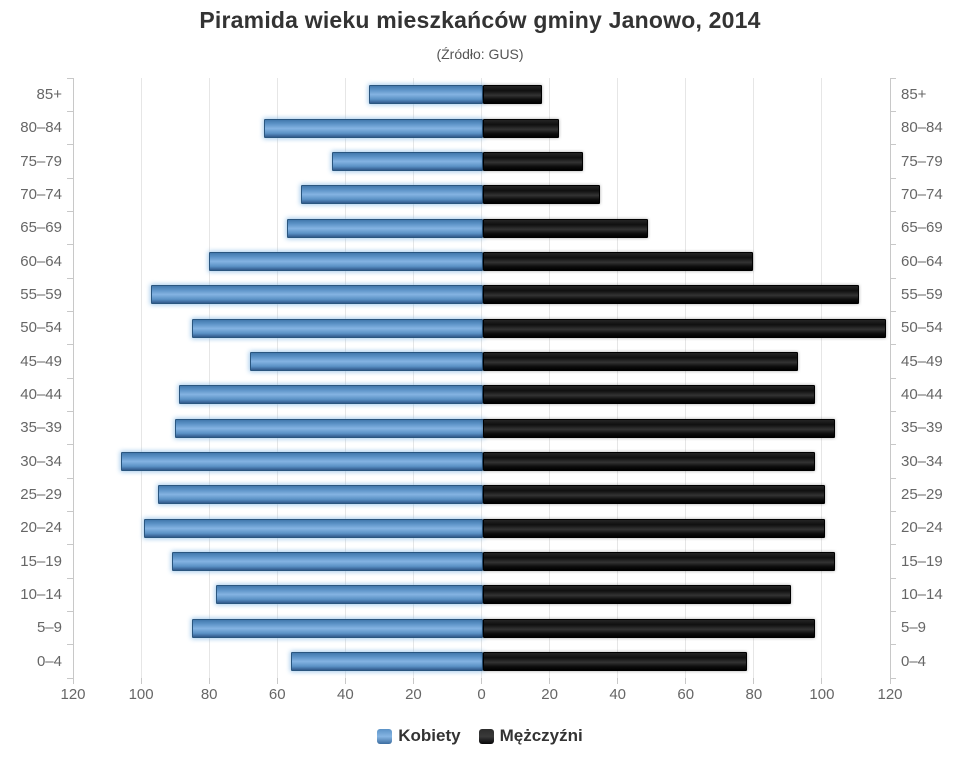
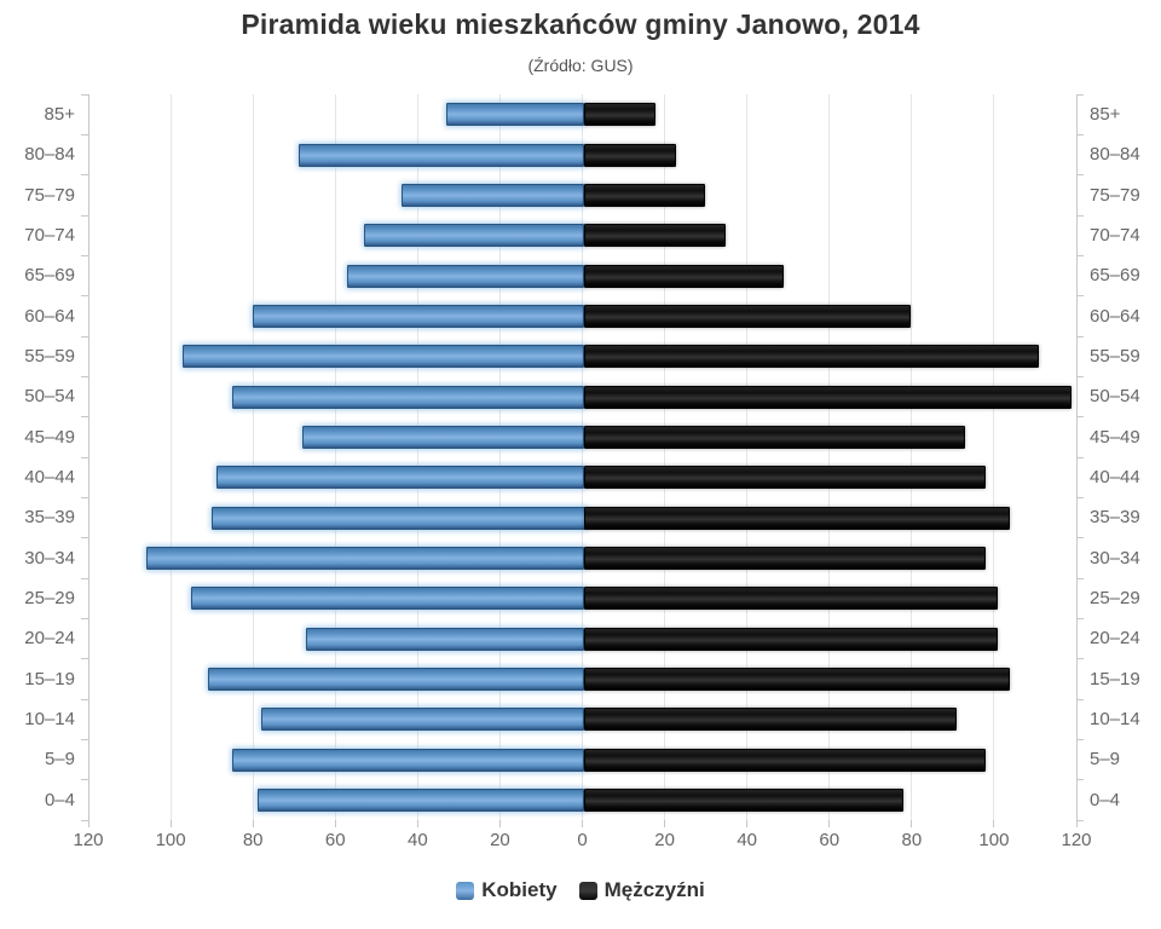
Kobiety/80–84: 64 -> 69
Kobiety/20–24: 99 -> 67
Kobiety/0–4: 56 -> 79
